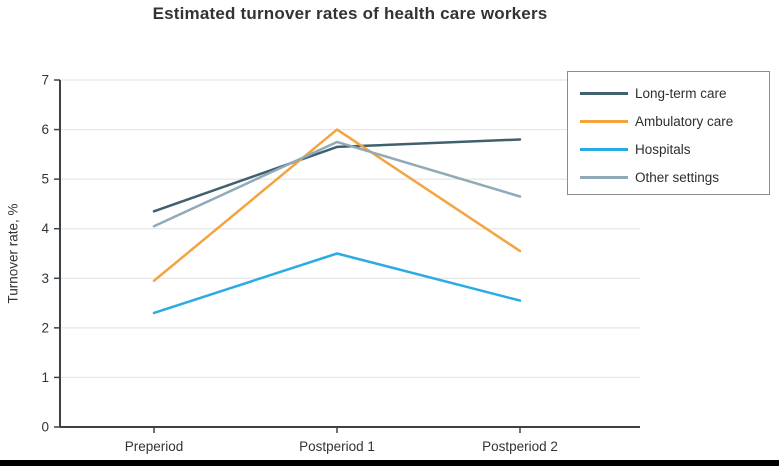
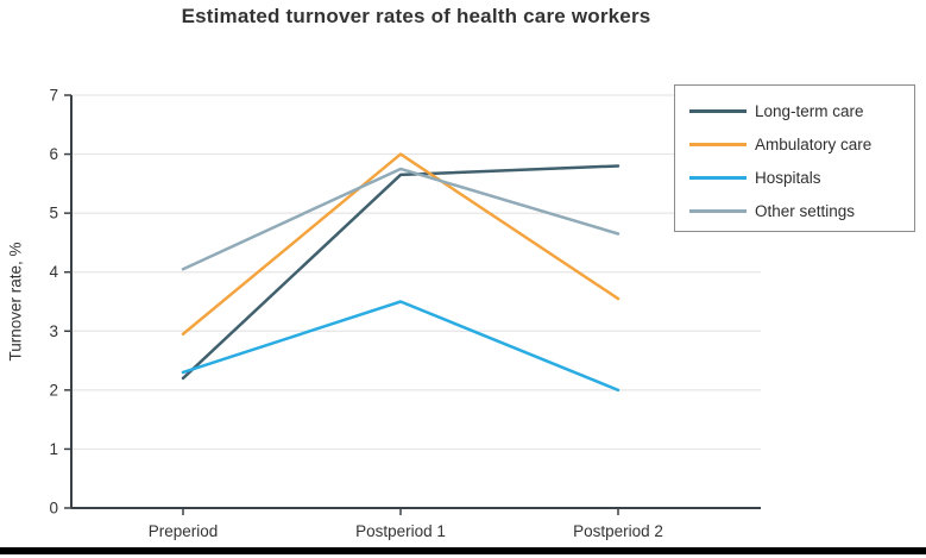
Long-term care/Preperiod: 4.3 -> 2.2
Hospitals/Postperiod 2: 2.5 -> 2.0
